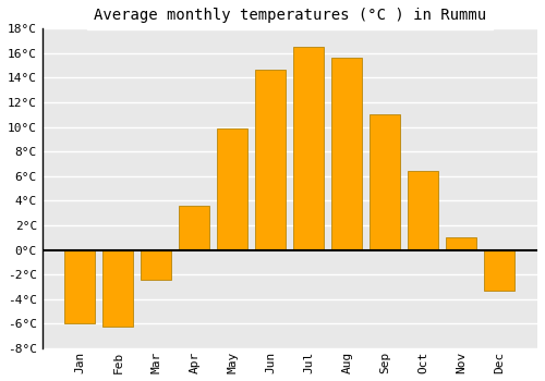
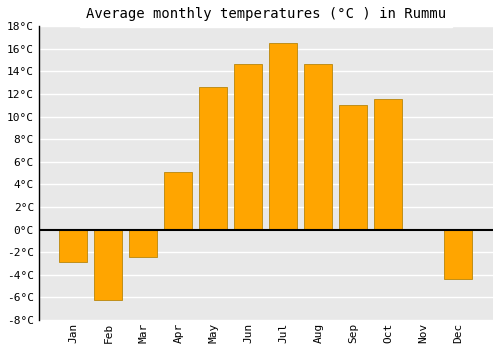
Jan: -6.0°C -> -2.9°C
Apr: 3.6°C -> 5.1°C
May: 9.9°C -> 12.6°C
Aug: 15.6°C -> 14.7°C
Oct: 6.4°C -> 11.6°C
Nov: 1.0°C -> 0.1°C
Dec: -3.3°C -> -4.4°C
